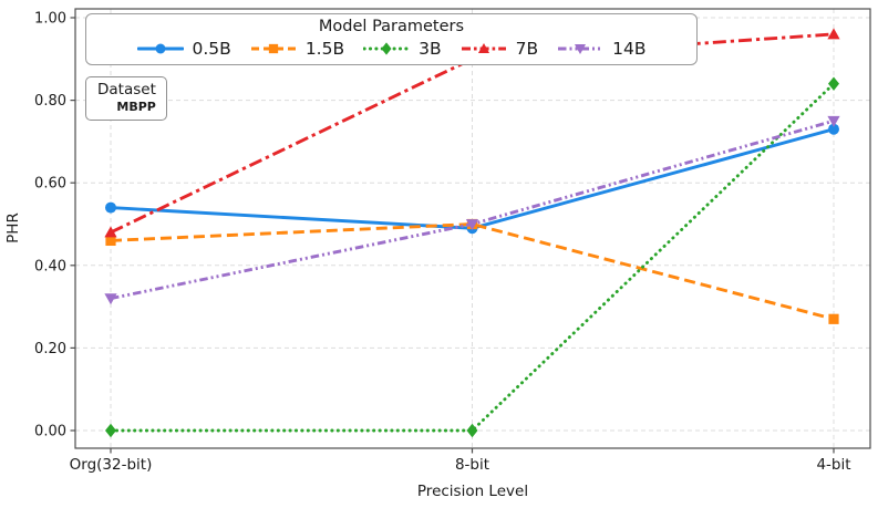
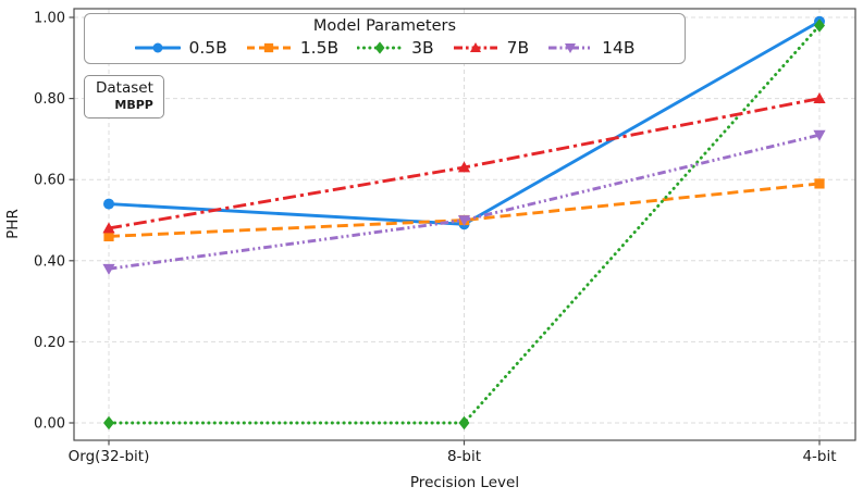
14B/Org(32-bit): 0.32 -> 0.38
7B/8-bit: 0.90 -> 0.63
0.5B/4-bit: 0.73 -> 0.99
1.5B/4-bit: 0.27 -> 0.59
3B/4-bit: 0.84 -> 0.98
7B/4-bit: 0.96 -> 0.80
14B/4-bit: 0.75 -> 0.71
